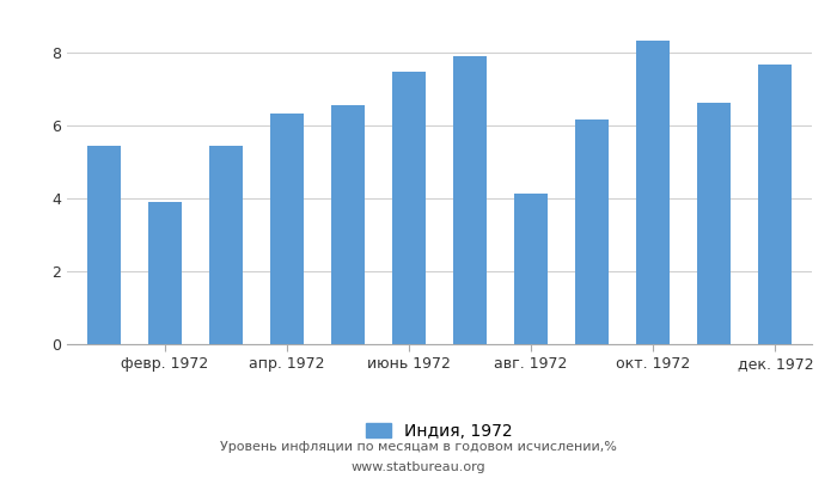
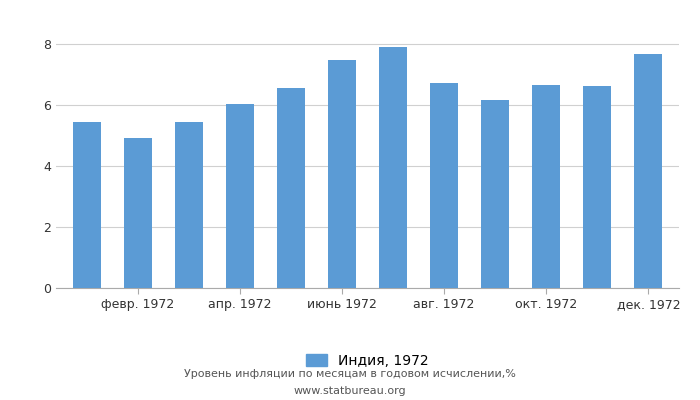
февр. 1972: 3.90 -> 4.93
апр. 1972: 6.35 -> 6.03
авг. 1972: 4.15 -> 6.72
окт. 1972: 8.35 -> 6.67
